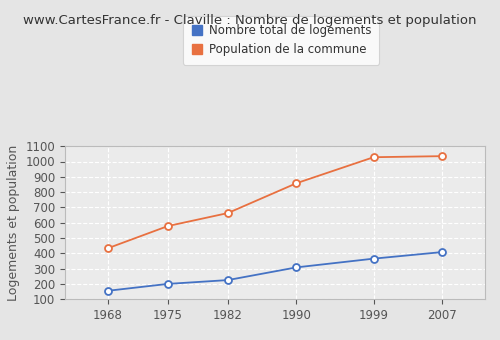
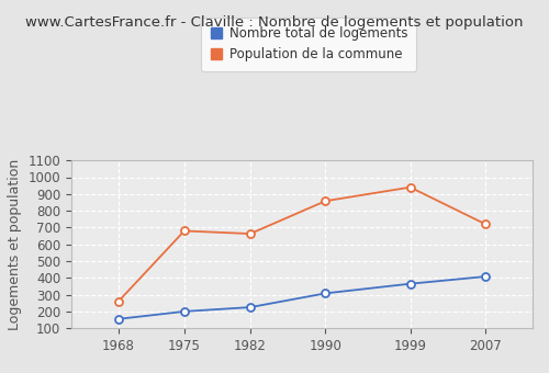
Population de la commune/1968: 430 -> 260
Population de la commune/1975: 580 -> 680
Population de la commune/1999: 1030 -> 940
Population de la commune/2007: 1040 -> 720
